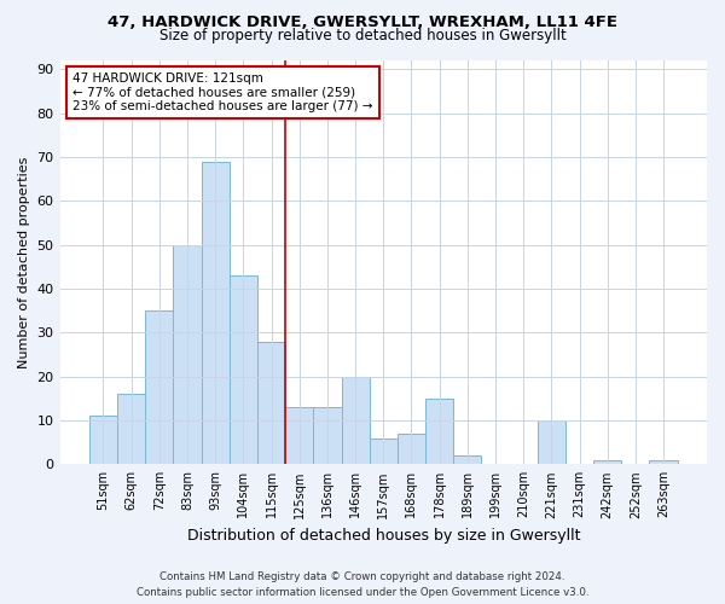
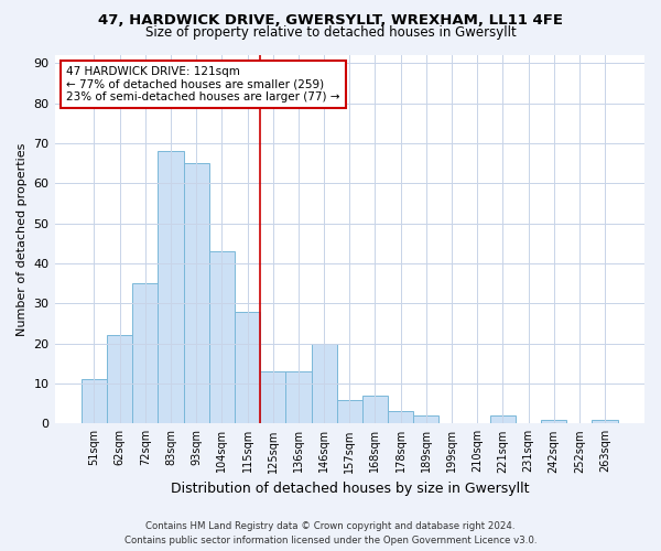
62sqm: 16 -> 22
83sqm: 50 -> 68
93sqm: 69 -> 65
178sqm: 15 -> 3
221sqm: 10 -> 2
